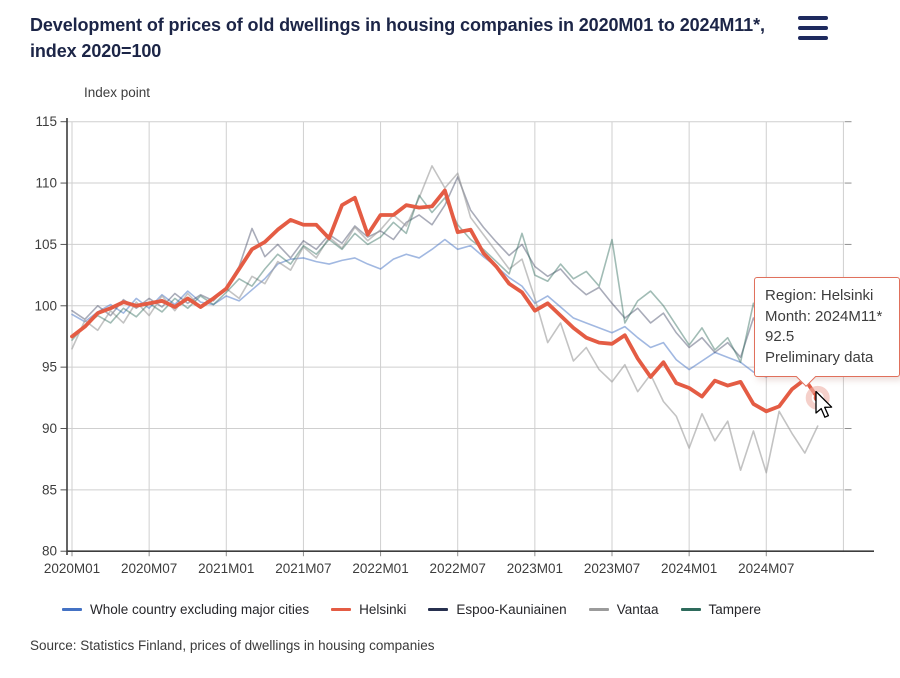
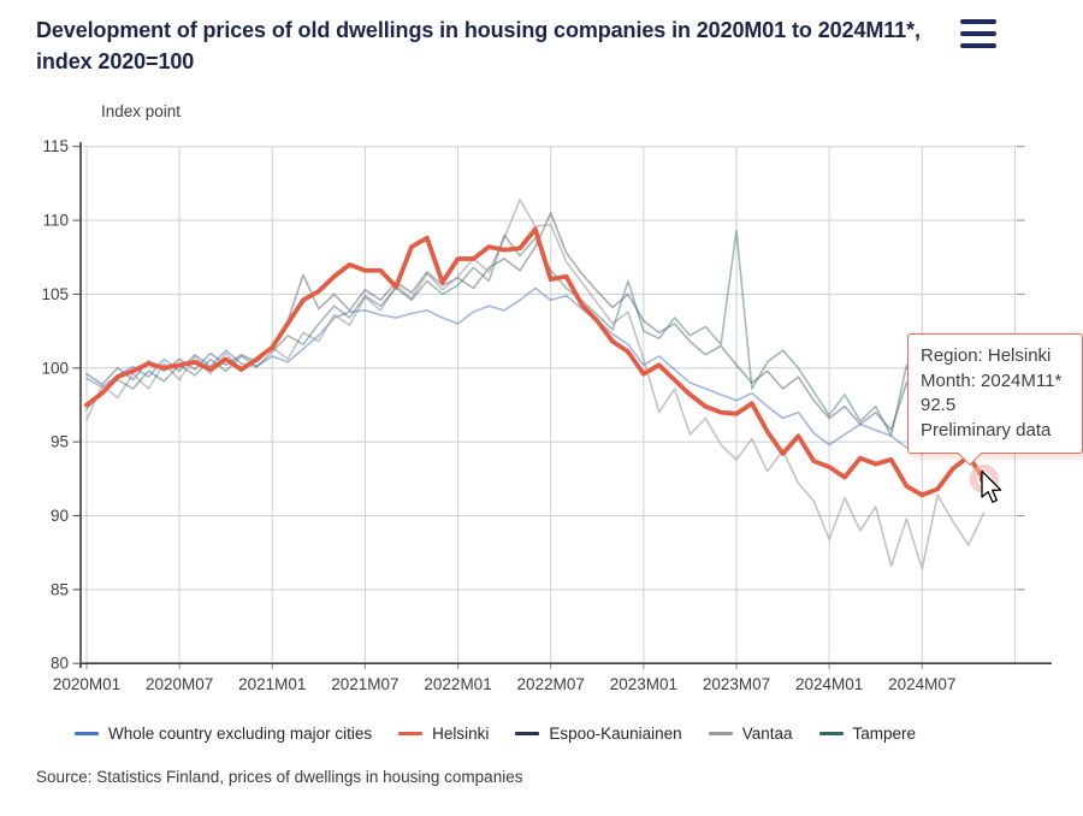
Vantaa/2022M07: 110.8 -> 109.7
Tampere/2023M07: 105.4 -> 109.3
